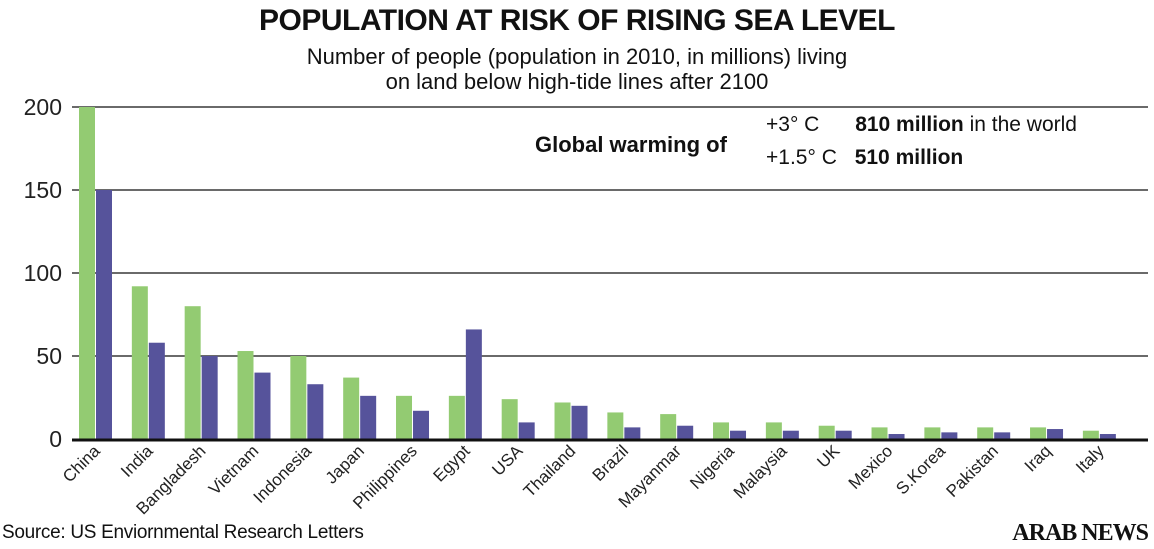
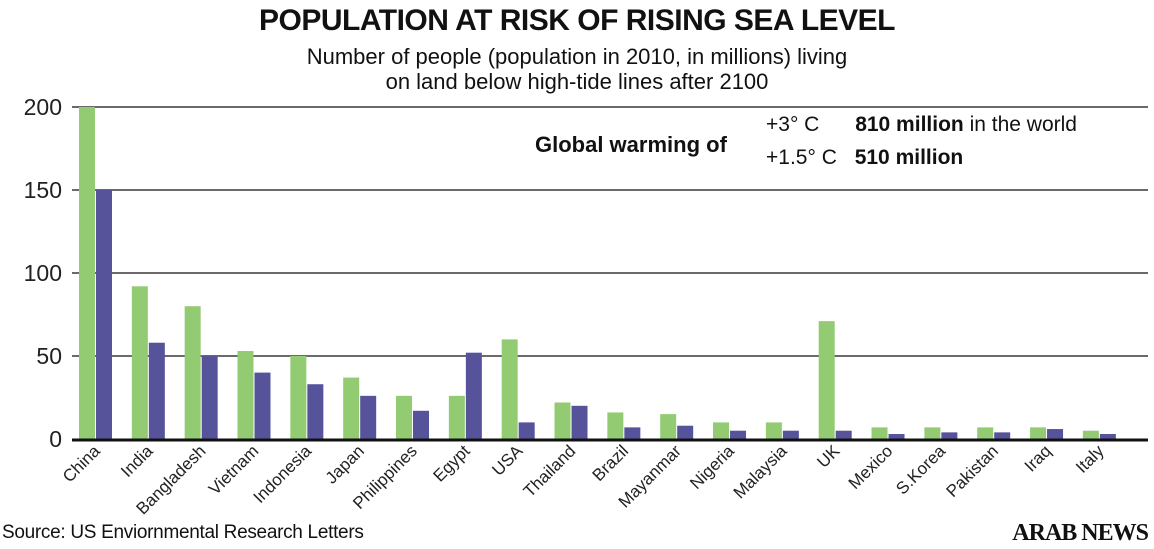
+1.5° C/Egypt: 66 -> 52
+3° C/USA: 24 -> 60
+3° C/UK: 8 -> 71
